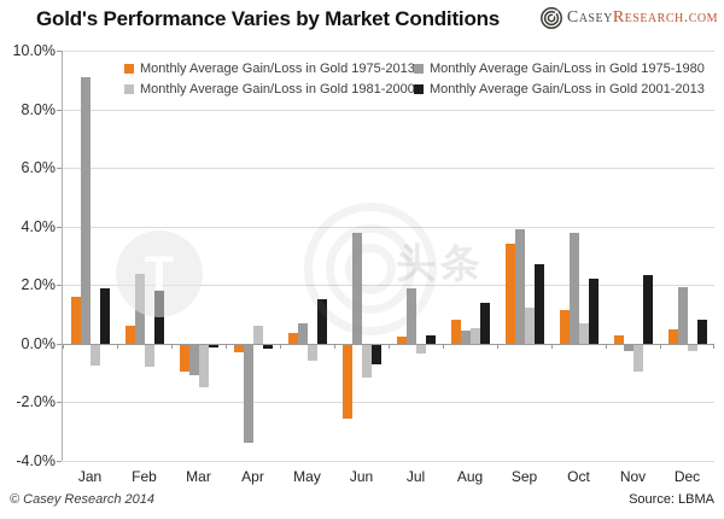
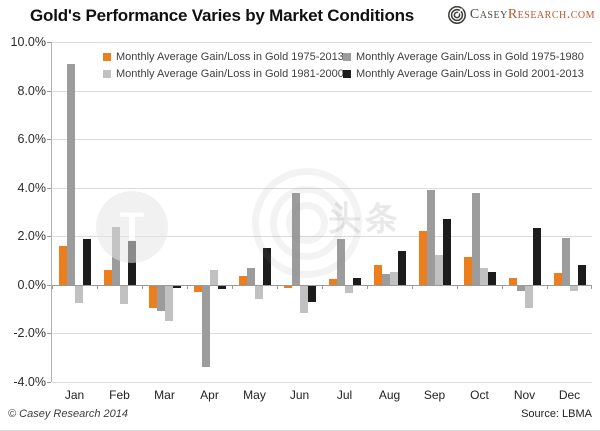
Monthly Average Gain/Loss in Gold 1975-2013/Jun: -2.5% -> -0.1%
Monthly Average Gain/Loss in Gold 1975-2013/Sep: 3.4% -> 2.2%
Monthly Average Gain/Loss in Gold 2001-2013/Oct: 2.2% -> 0.6%
